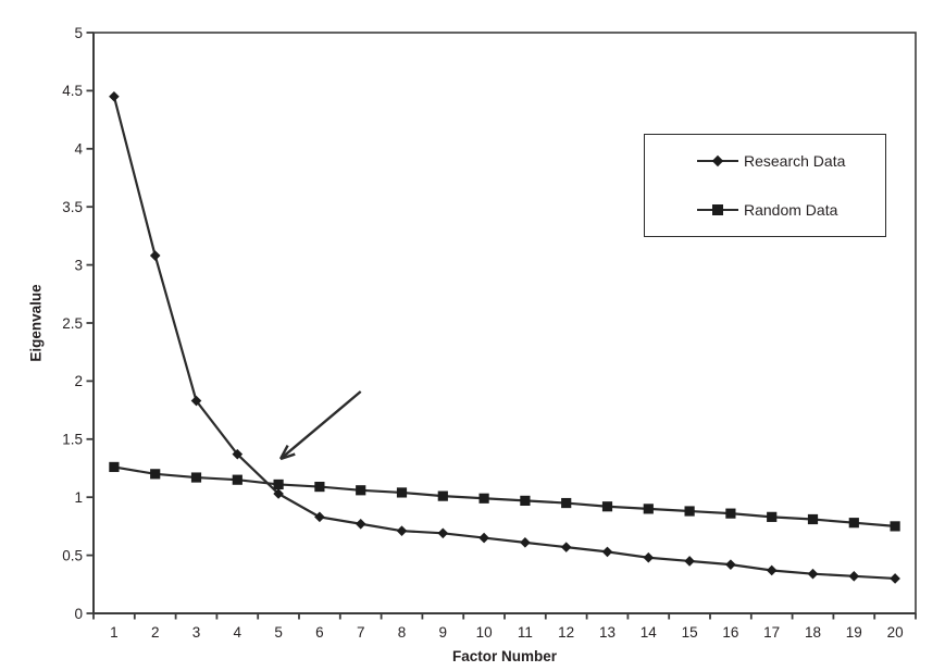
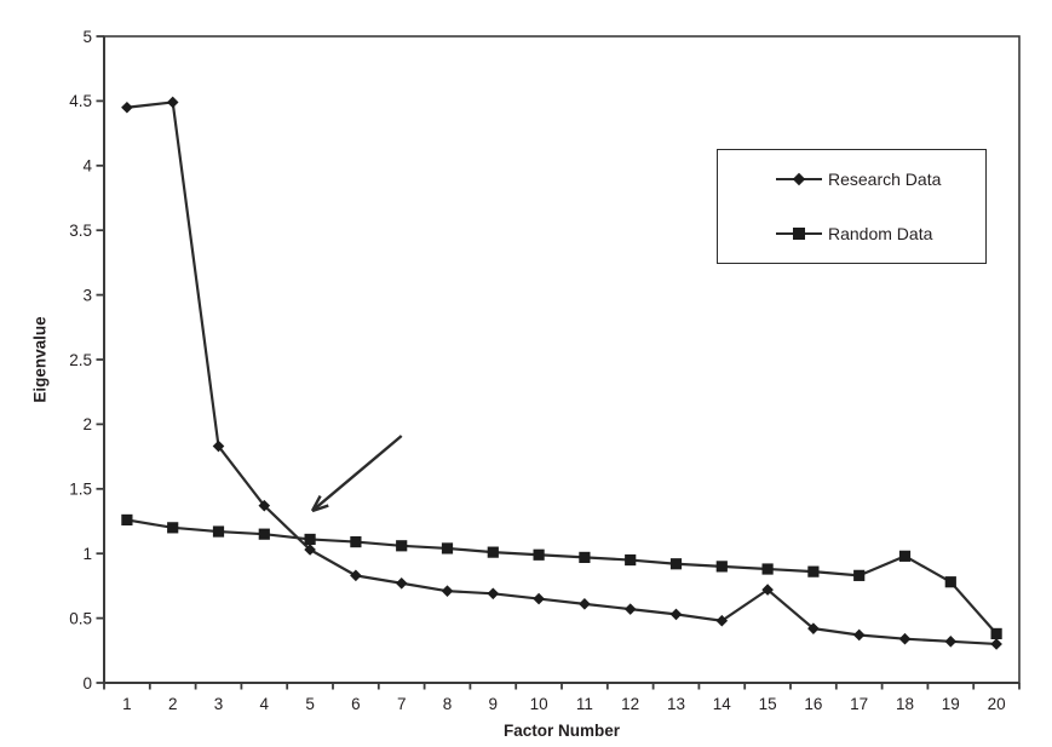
Research Data/2: 3.08 -> 4.49
Research Data/15: 0.45 -> 0.72
Random Data/18: 0.81 -> 0.98
Random Data/20: 0.75 -> 0.38
